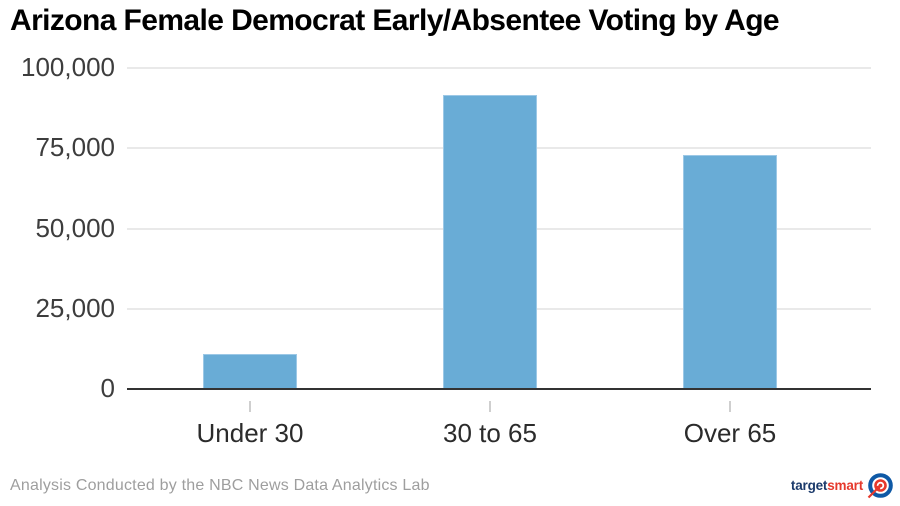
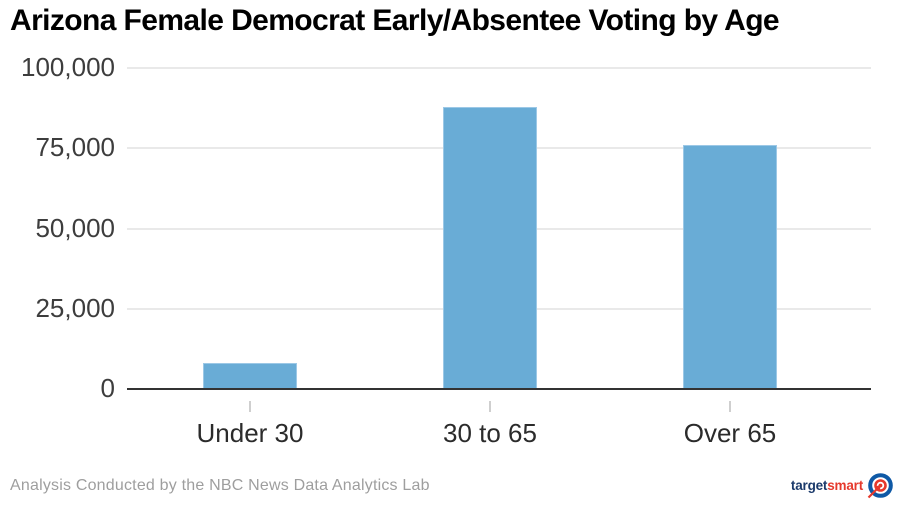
Under 30: 11000 -> 8000
30 to 65: 92000 -> 88000
Over 65: 73000 -> 76000
